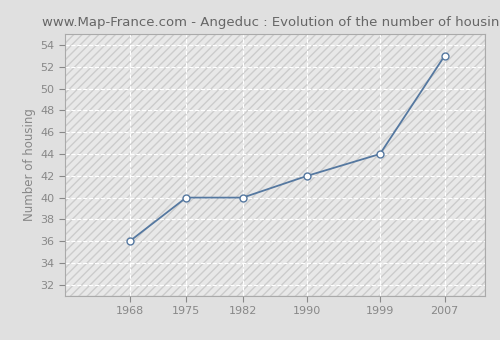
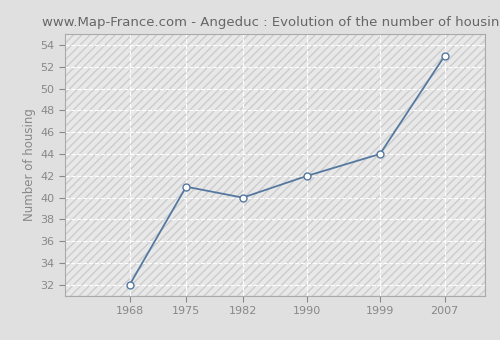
1968: 36 -> 32
1975: 40 -> 41
